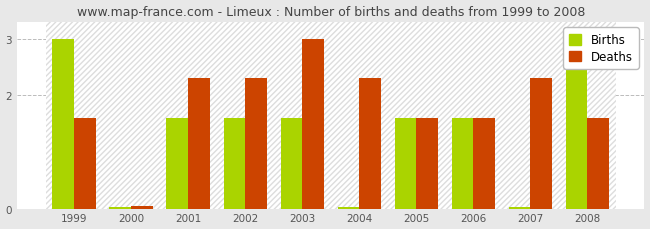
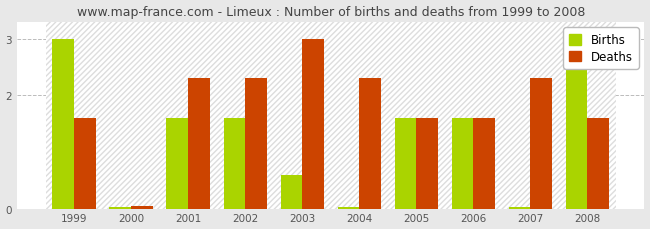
Births/2003: 1.60 -> 0.60
